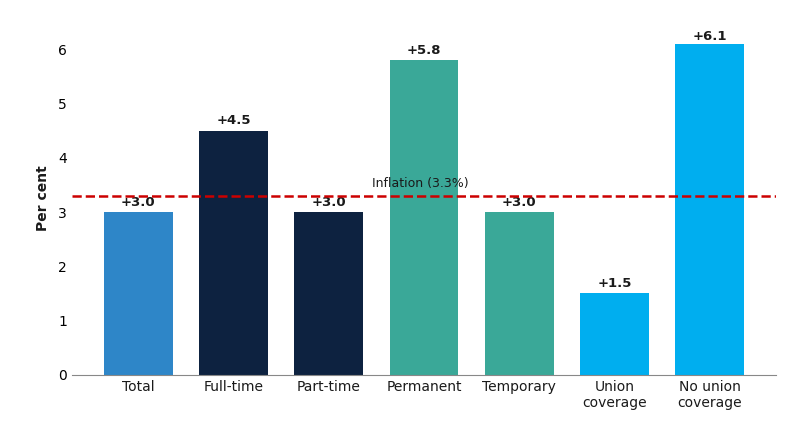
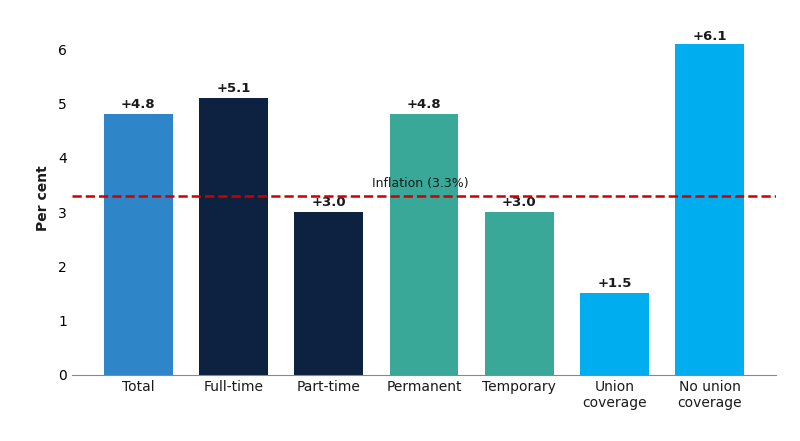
Total: +3.0 -> +4.8
Full-time: +4.5 -> +5.1
Permanent: +5.8 -> +4.8
